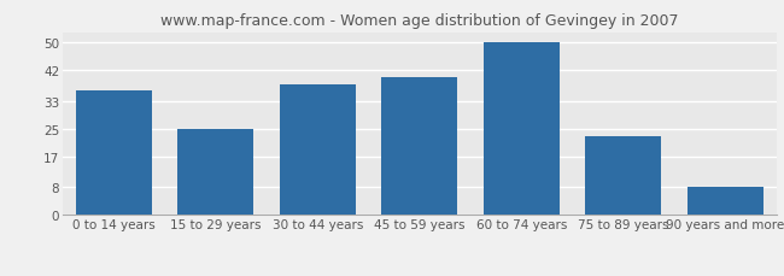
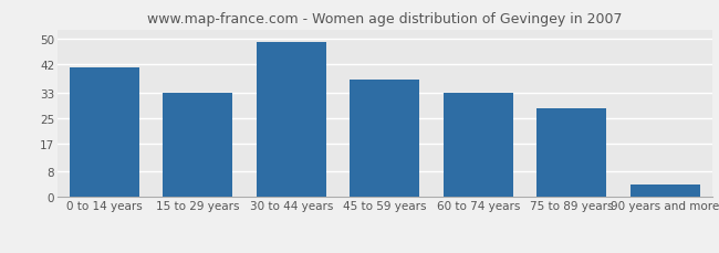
0 to 14 years: 36 -> 41
15 to 29 years: 25 -> 33
30 to 44 years: 38 -> 49
45 to 59 years: 40 -> 37
60 to 74 years: 50 -> 33
75 to 89 years: 23 -> 28
90 years and more: 8 -> 4
